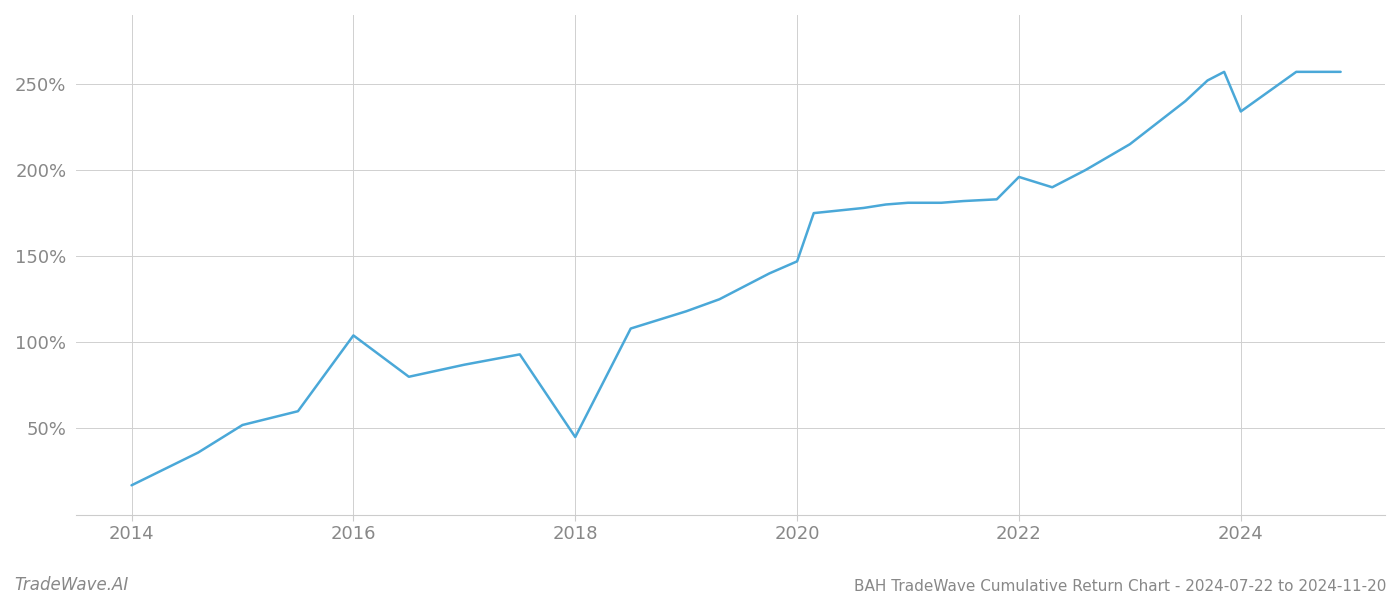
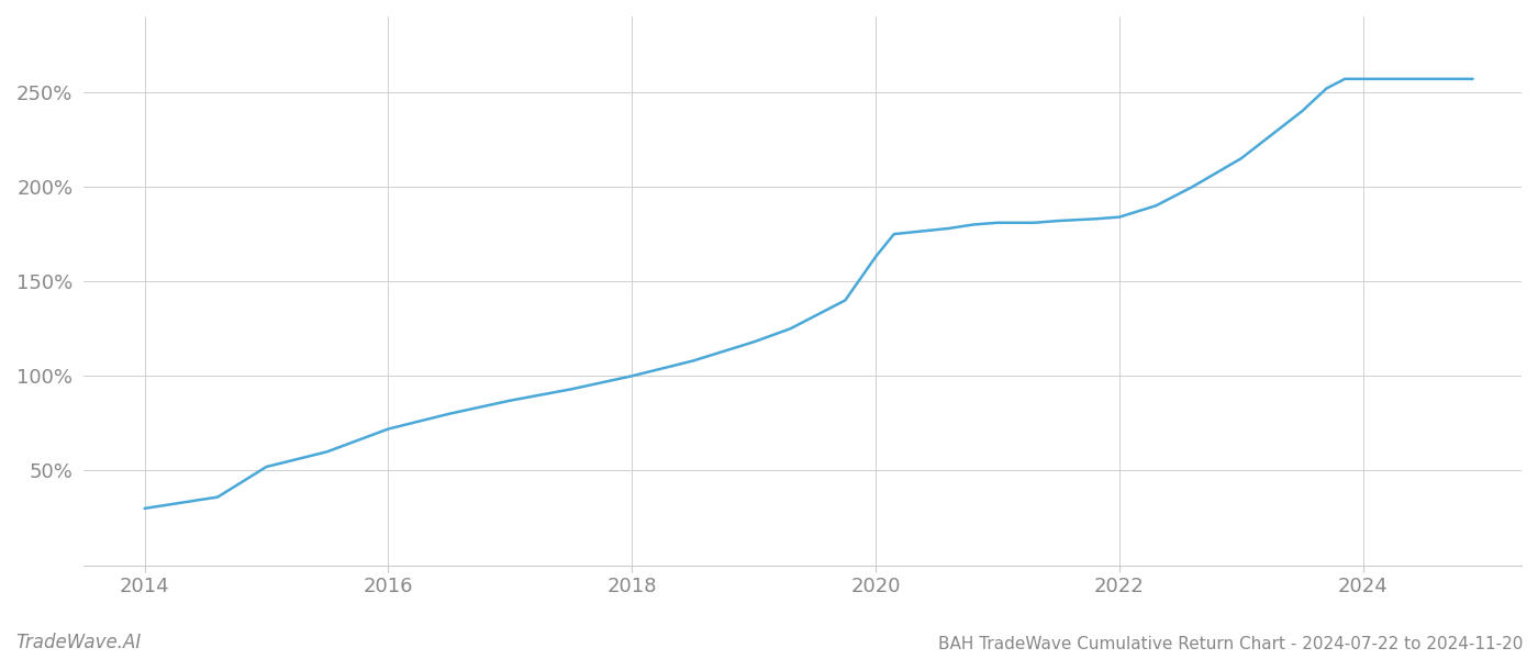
2014: 17% -> 30%
2016: 104% -> 72%
2018: 45% -> 100%
2020: 147% -> 163%
2022: 196% -> 184%
2024: 234% -> 257%
